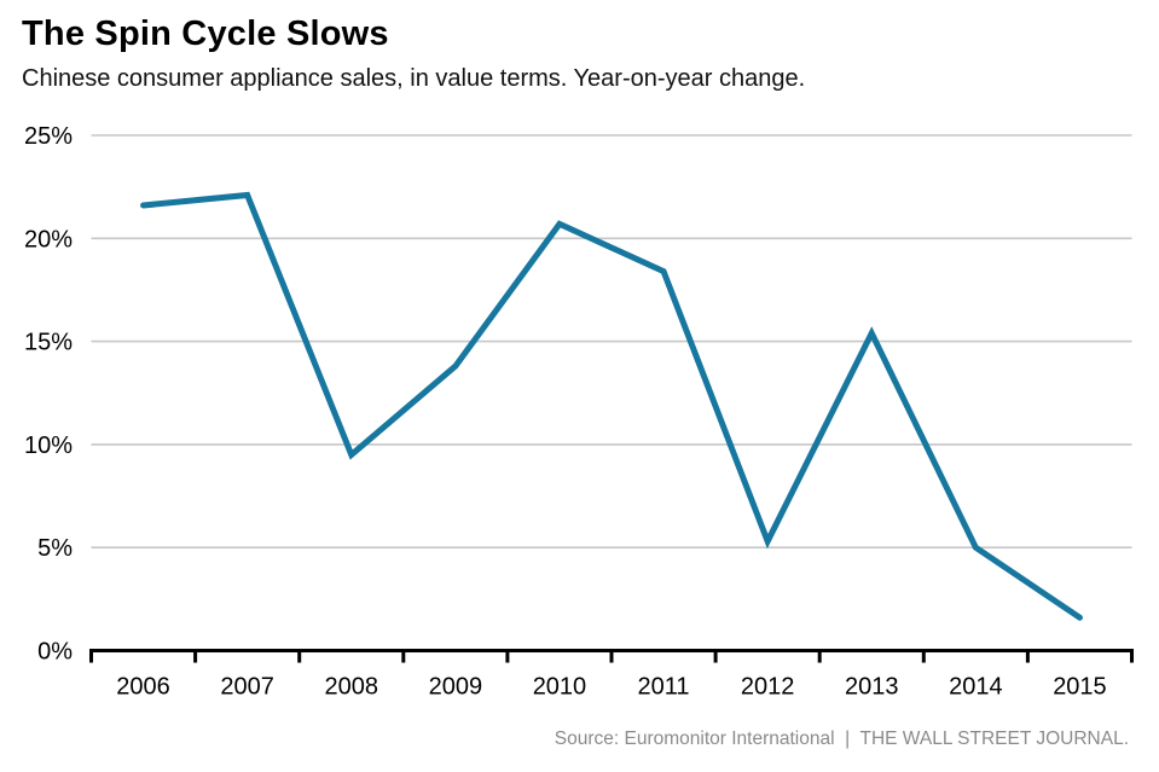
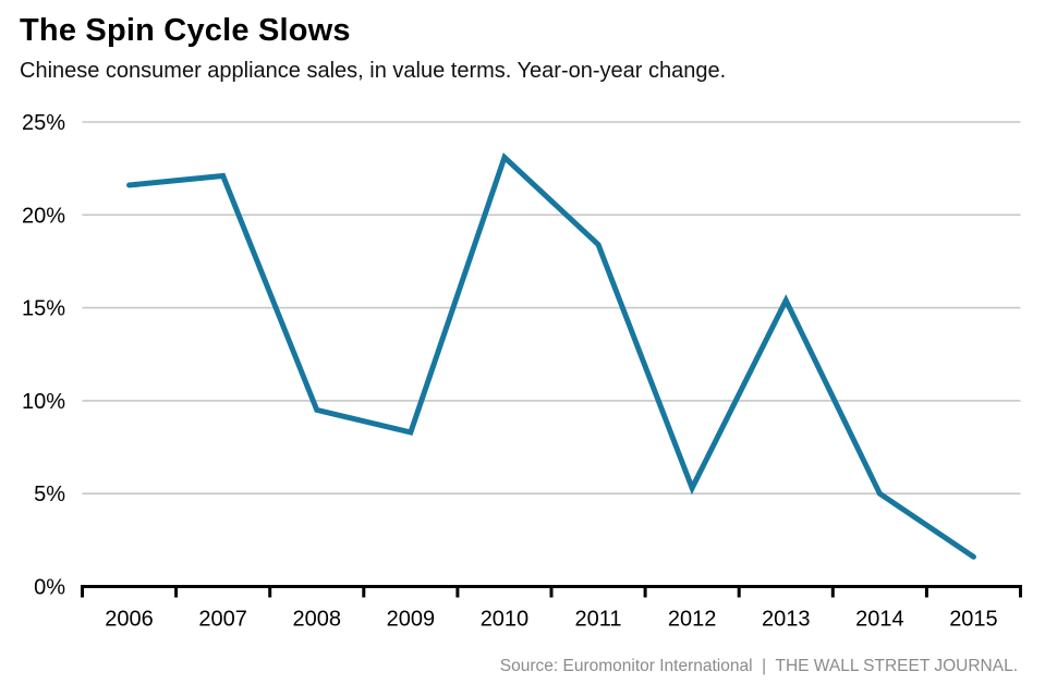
2009: 13.8% -> 8.3%
2010: 20.7% -> 23.1%
